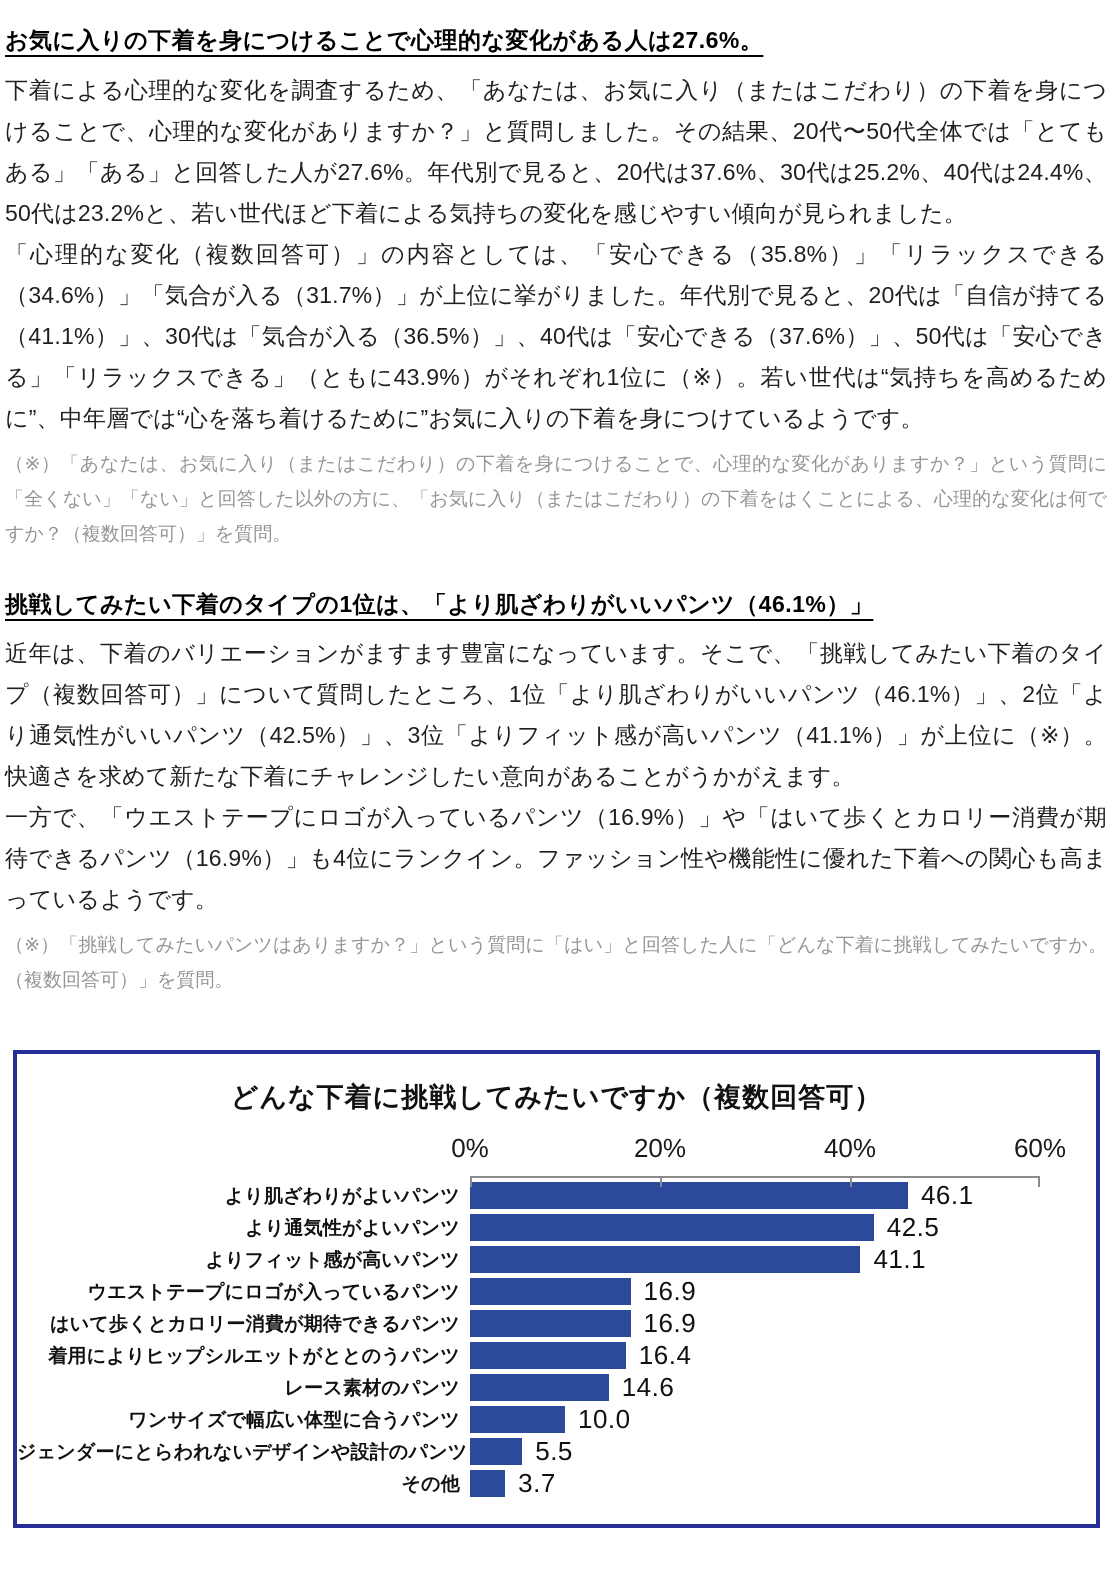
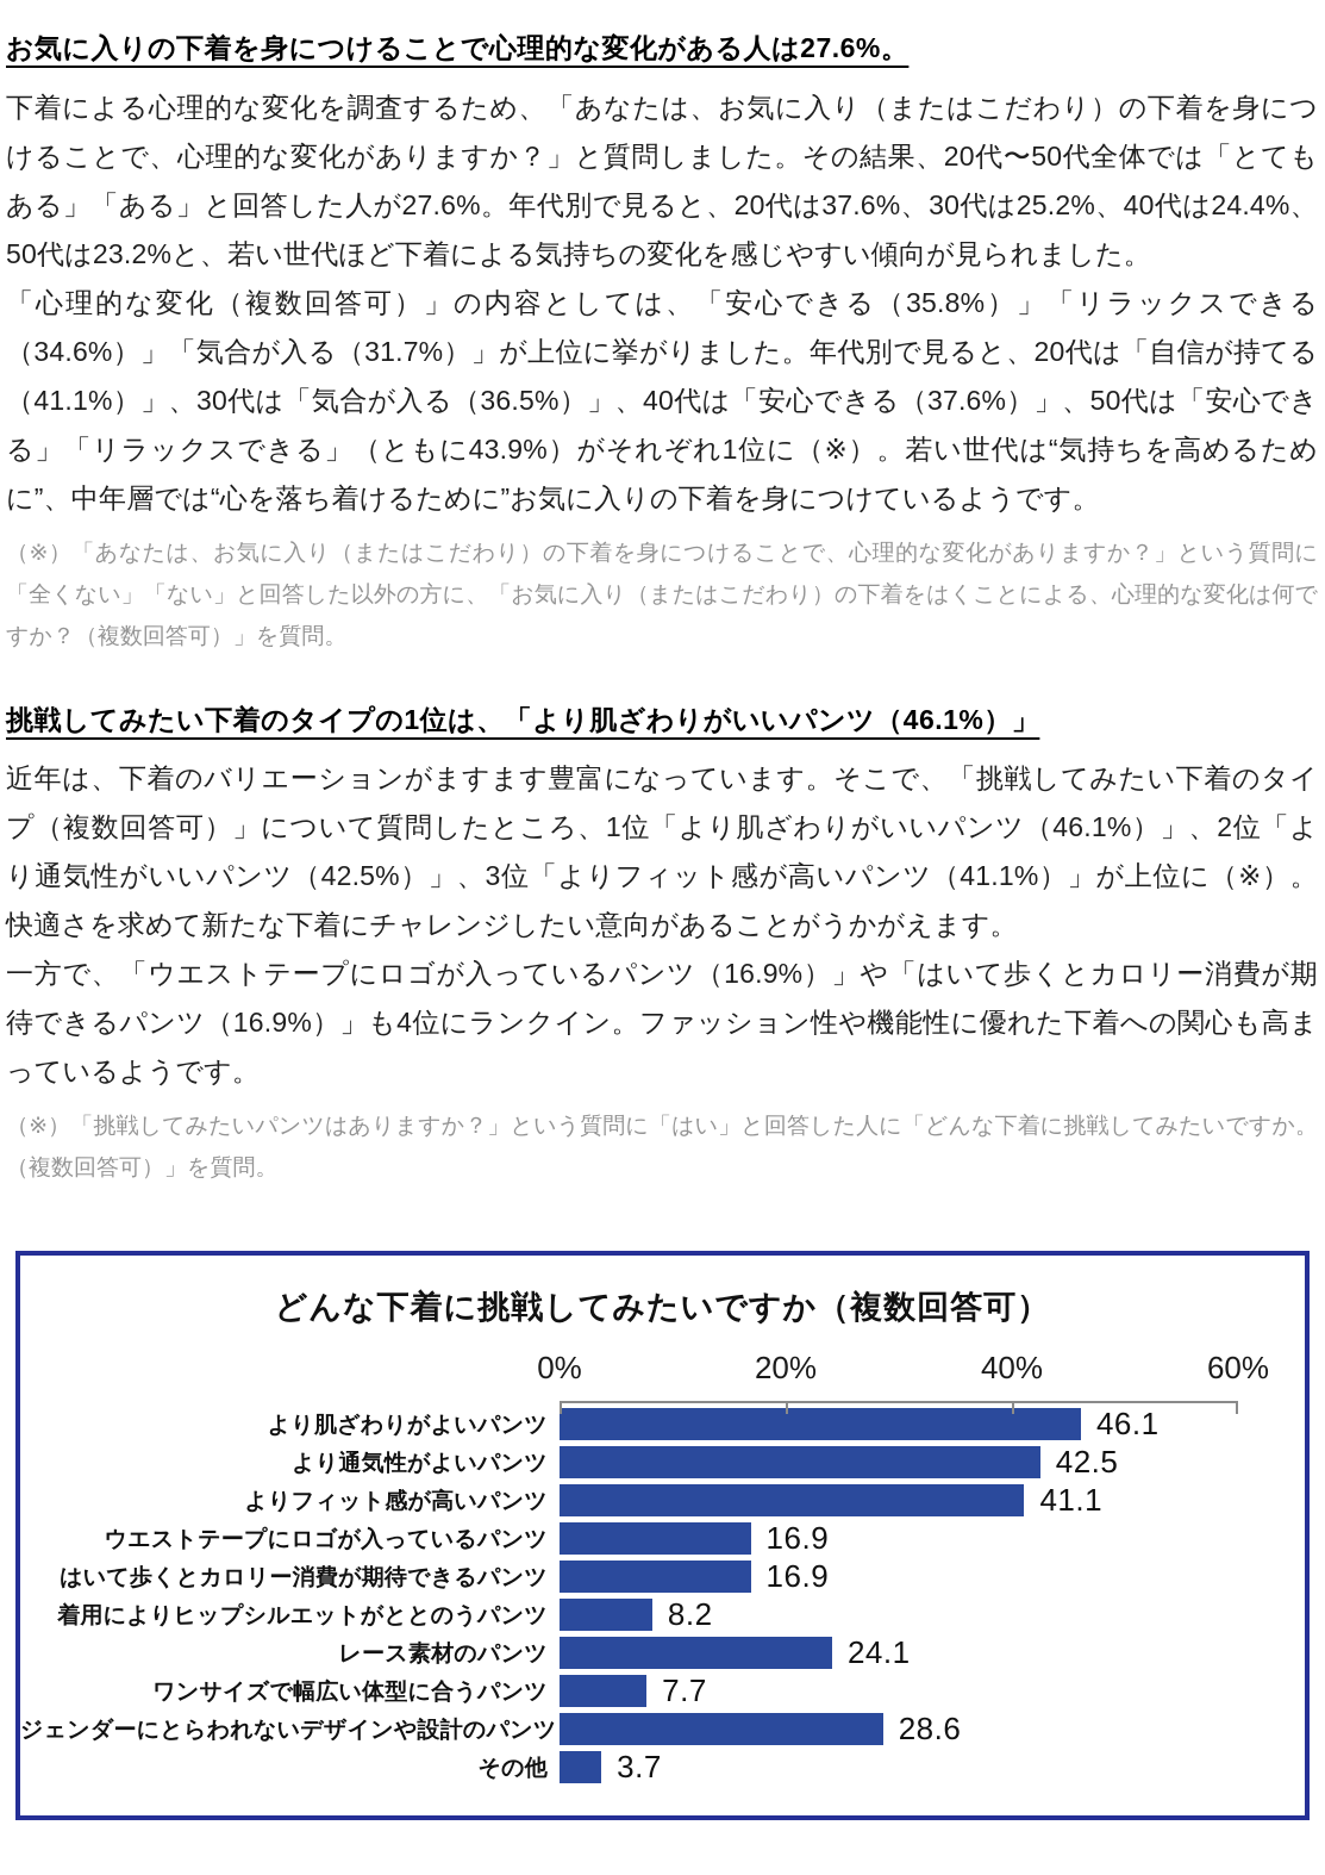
着用によりヒップシルエットがととのうパンツ: 16.4 -> 8.2
レース素材のパンツ: 14.6 -> 24.1
ワンサイズで幅広い体型に合うパンツ: 10.0 -> 7.7
ジェンダーにとらわれないデザインや設計のパンツ: 5.5 -> 28.6
